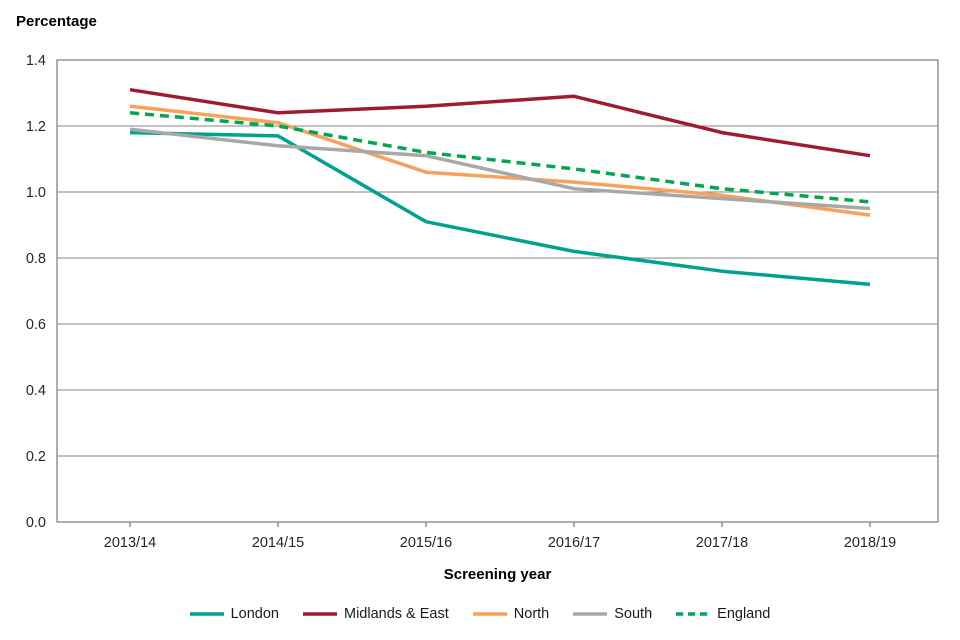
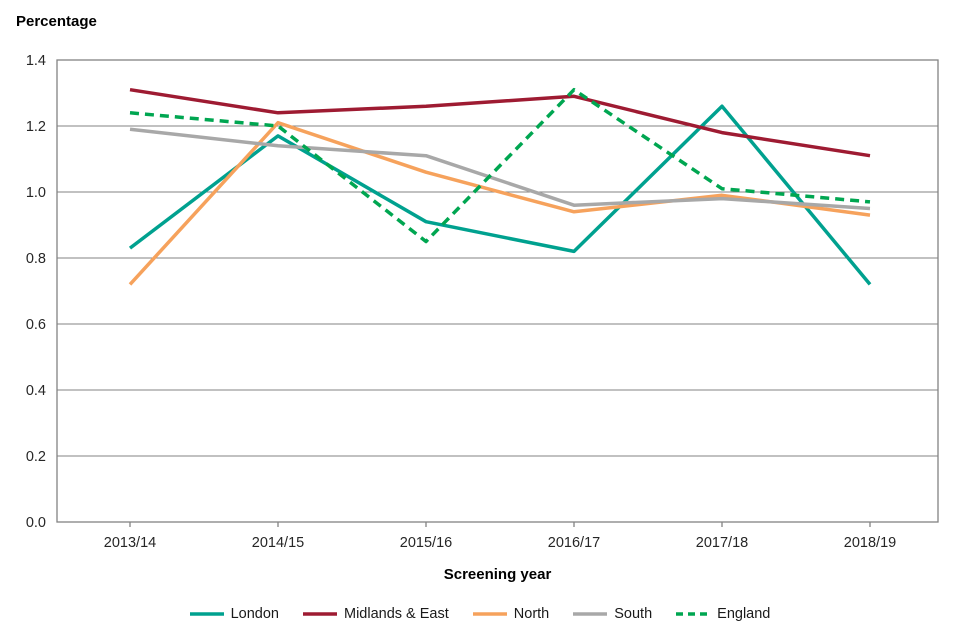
London/2013/14: 1.18 -> 0.83
North/2013/14: 1.26 -> 0.72
England/2015/16: 1.12 -> 0.85
North/2016/17: 1.03 -> 0.94
South/2016/17: 1.01 -> 0.96
England/2016/17: 1.07 -> 1.31
London/2017/18: 0.76 -> 1.26
